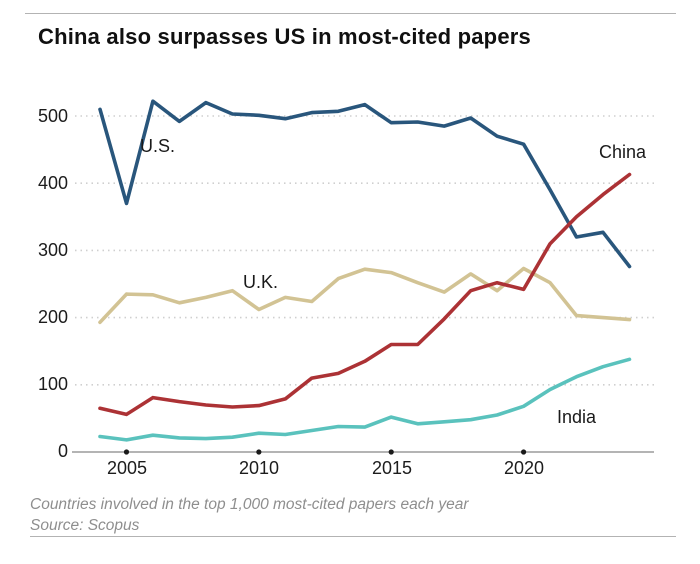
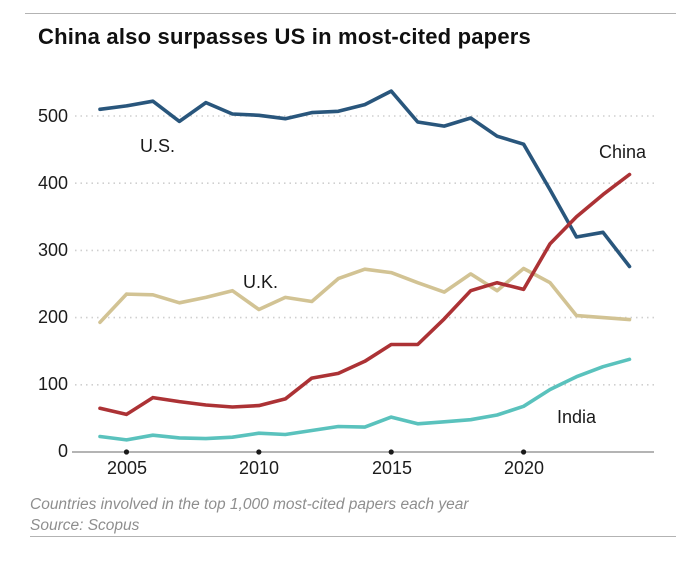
U.S./2005: 370 -> 520
U.S./2015: 490 -> 540
